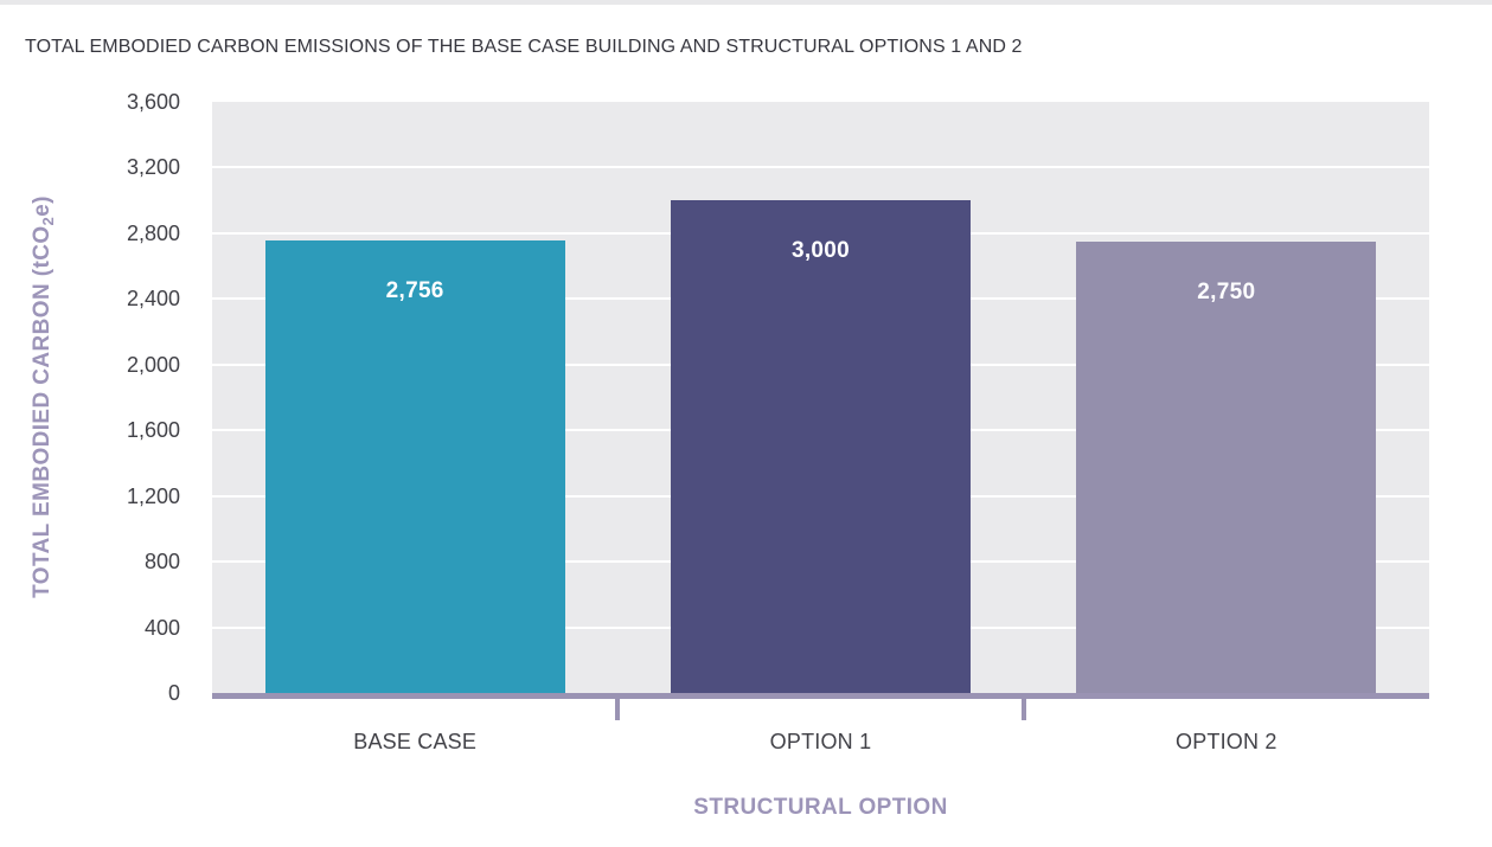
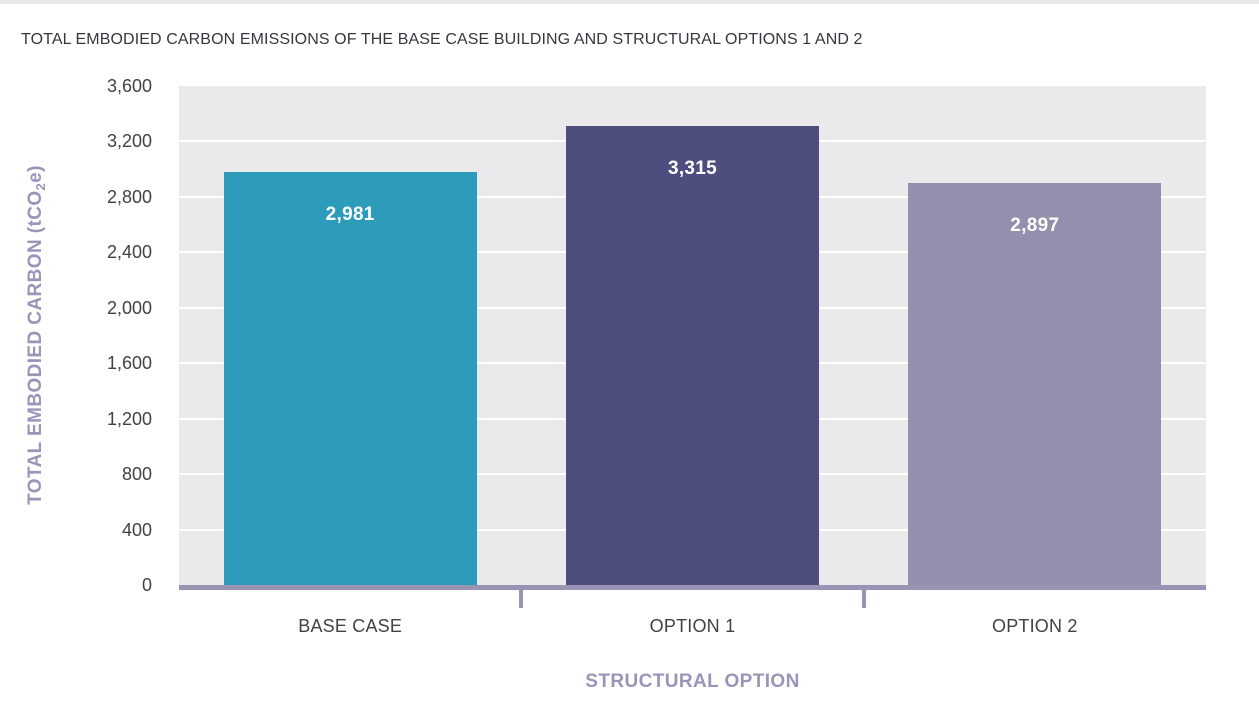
BASE CASE: 2,756 -> 2,981
OPTION 1: 3,000 -> 3,315
OPTION 2: 2,750 -> 2,897
